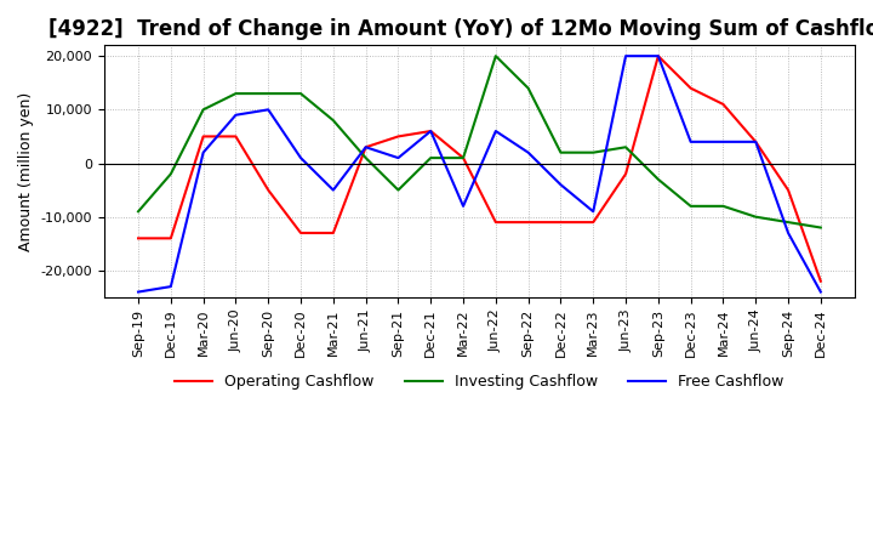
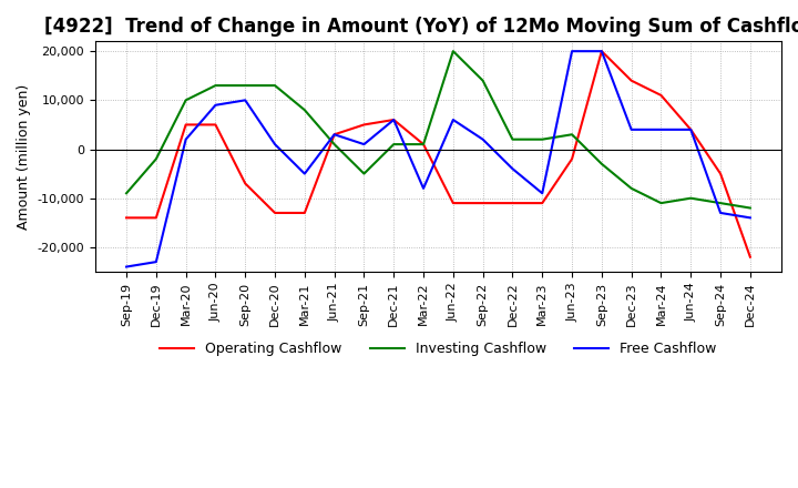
Operating Cashflow/Sep-20: -5,000 -> -7,000
Investing Cashflow/Mar-24: -8,000 -> -11,000
Free Cashflow/Dec-24: -24,000 -> -14,000
